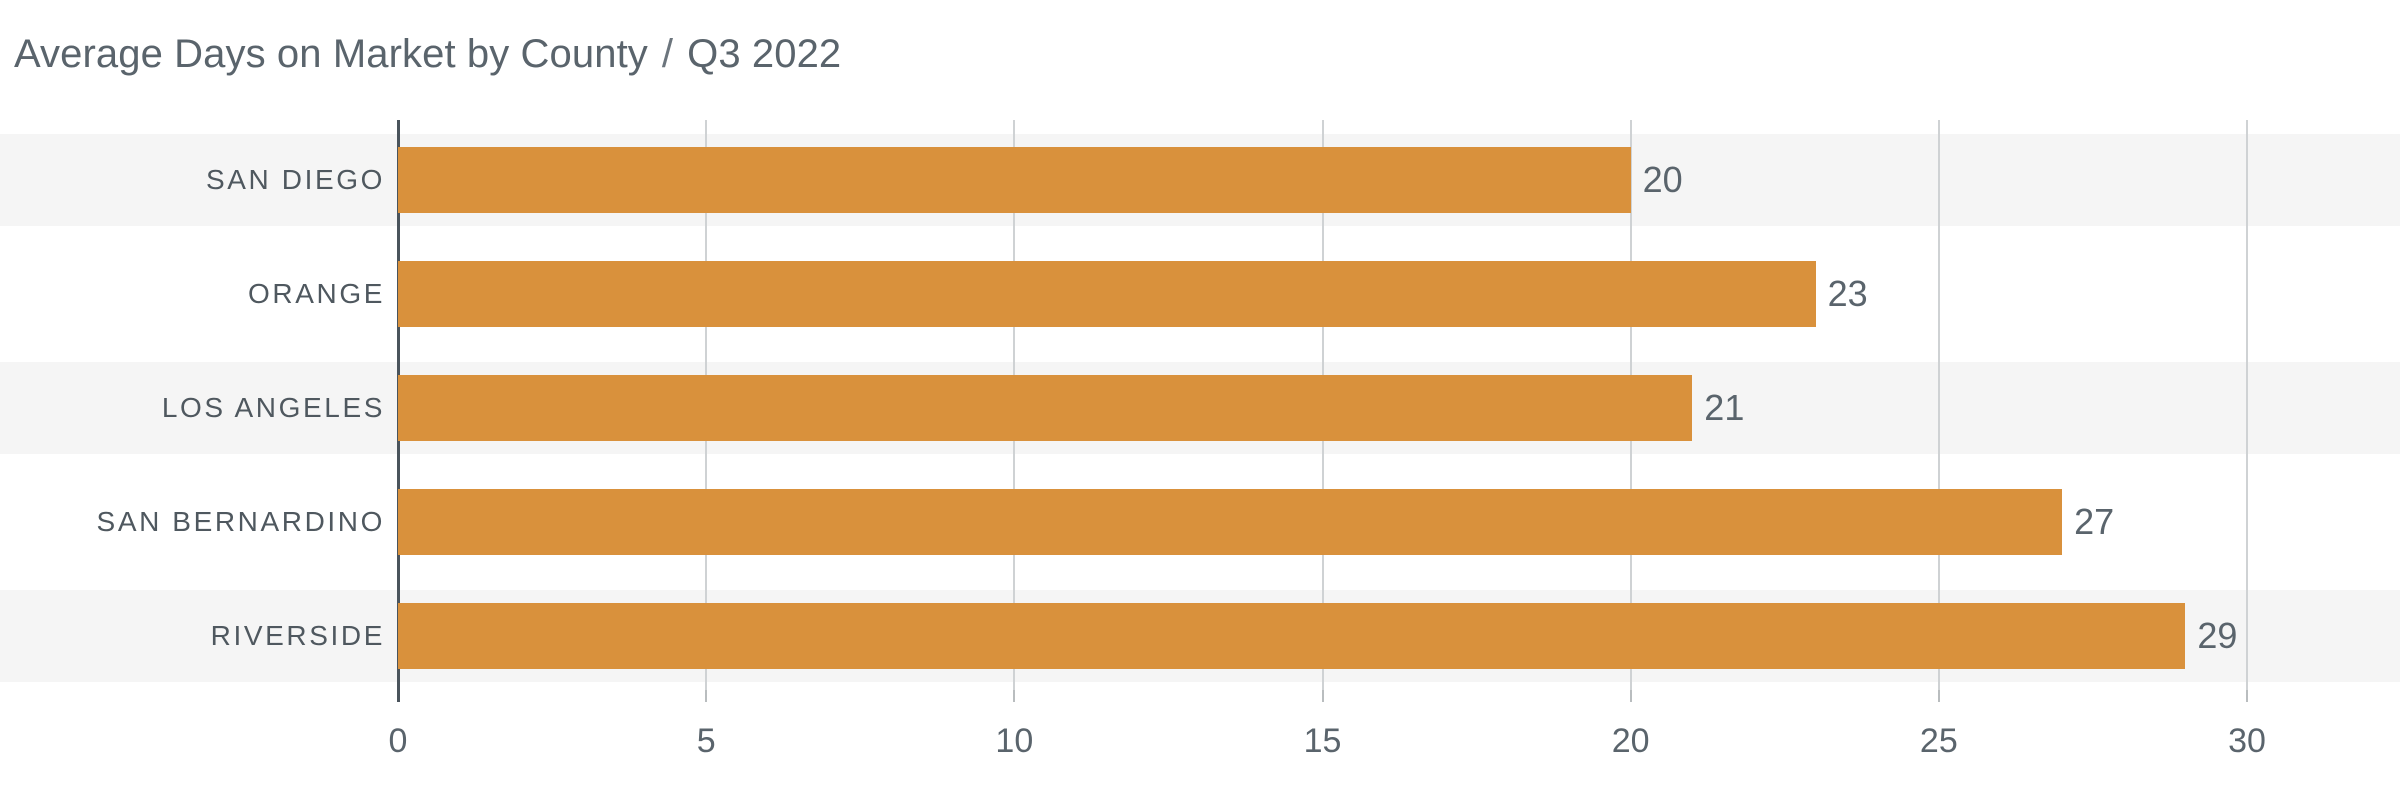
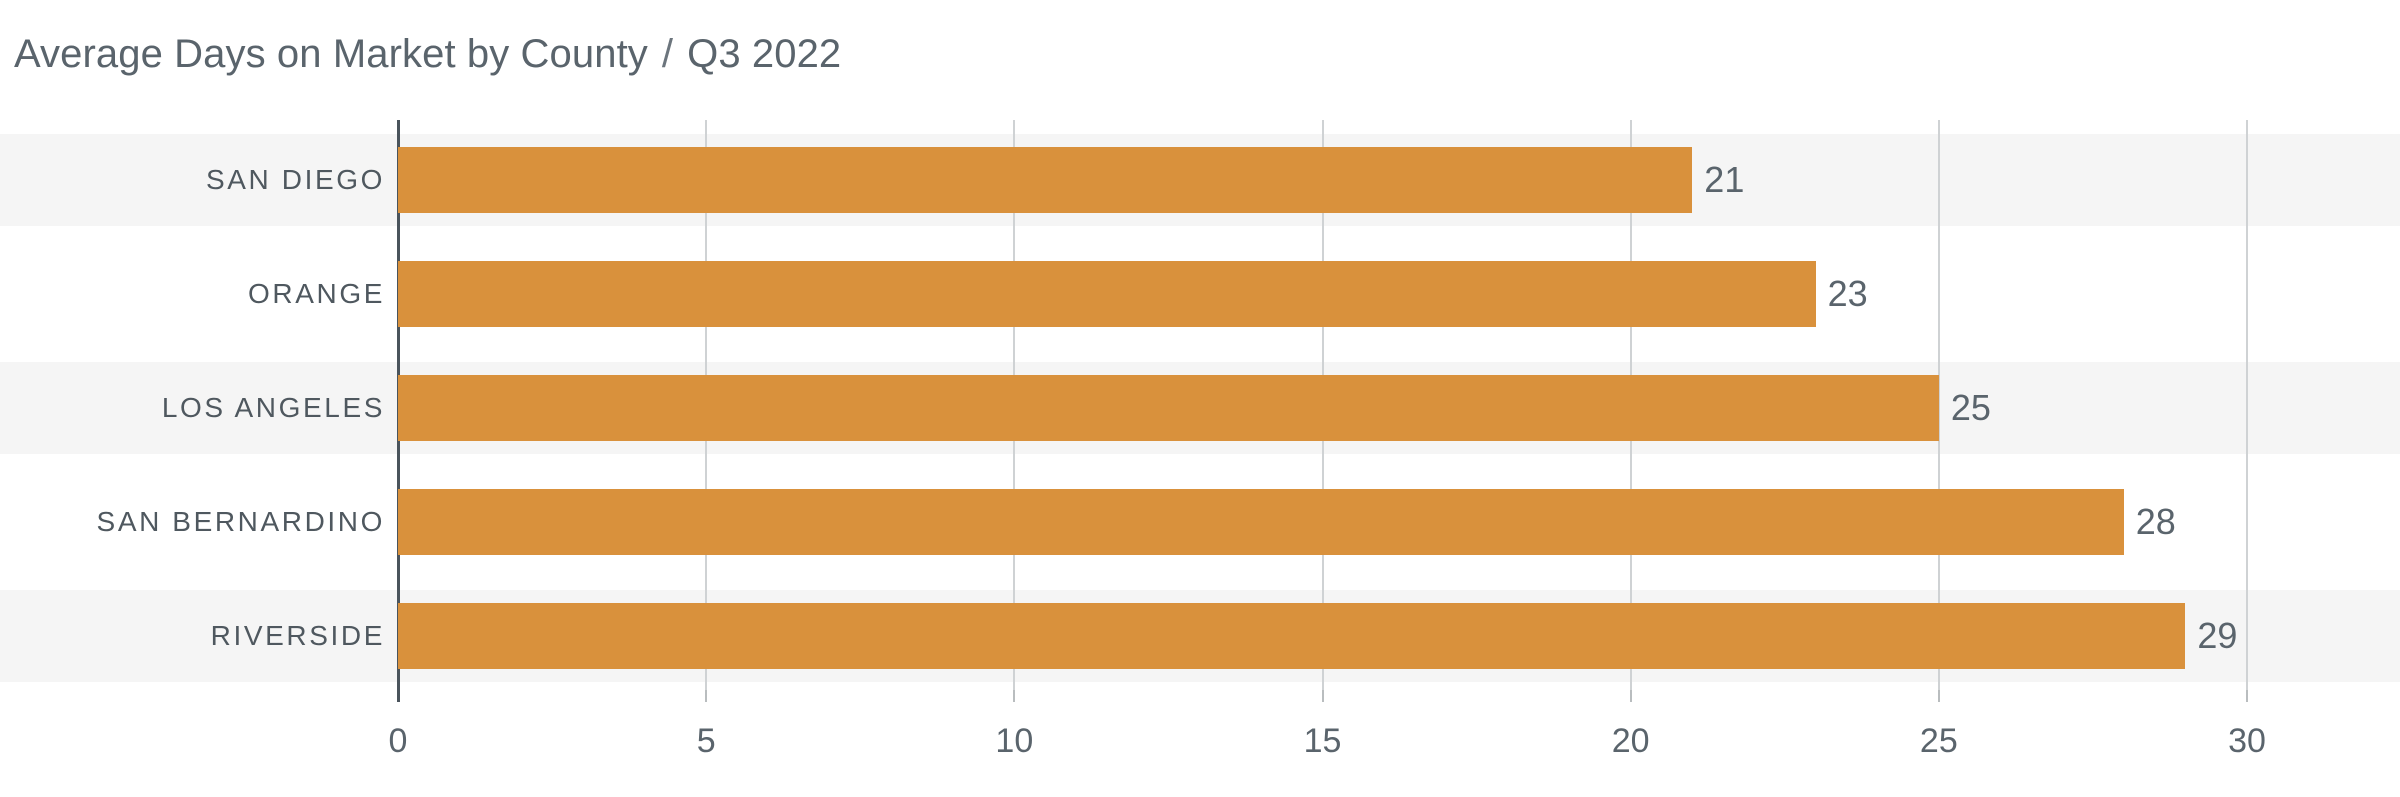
SAN DIEGO: 20 -> 21
LOS ANGELES: 21 -> 25
SAN BERNARDINO: 27 -> 28
